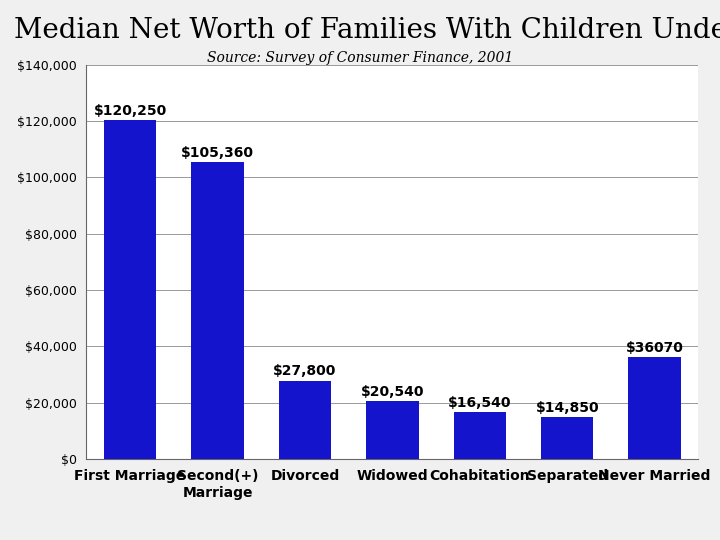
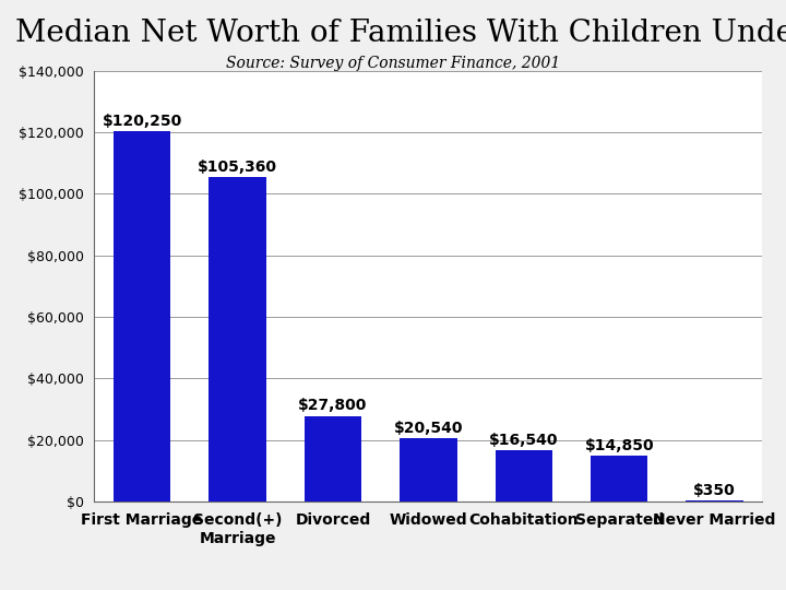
Never Married: $36070 -> $350
